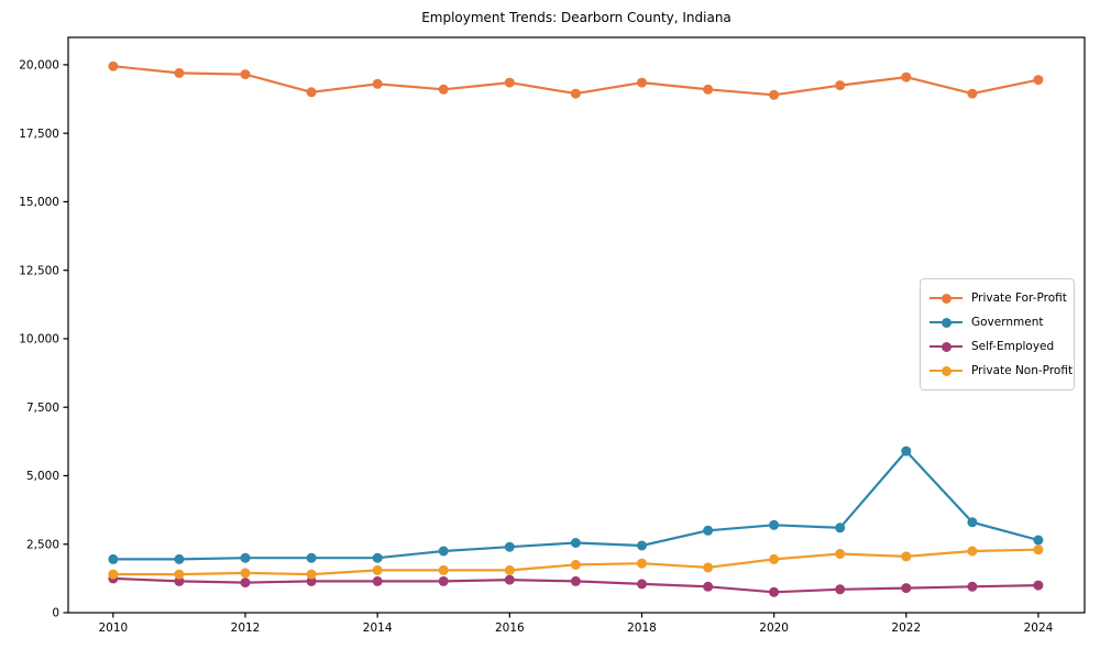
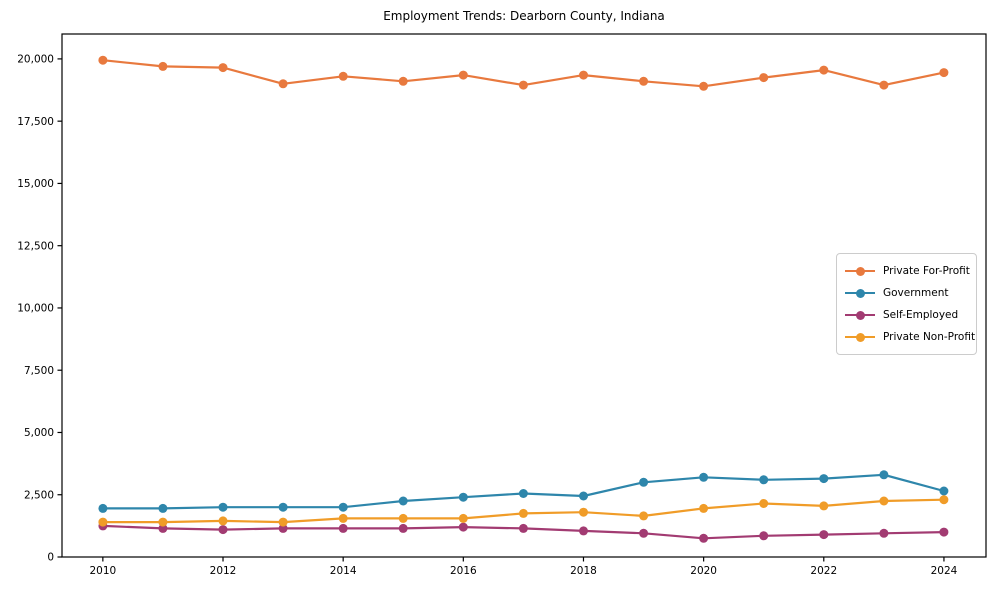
Government/2022: 5900 -> 3200
